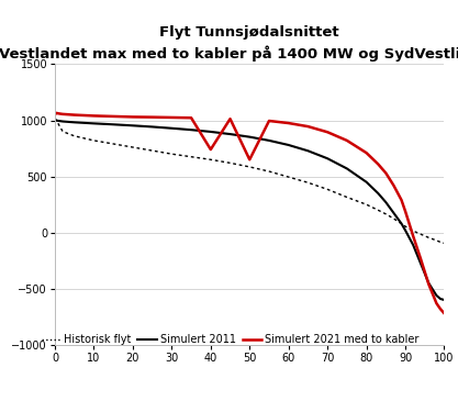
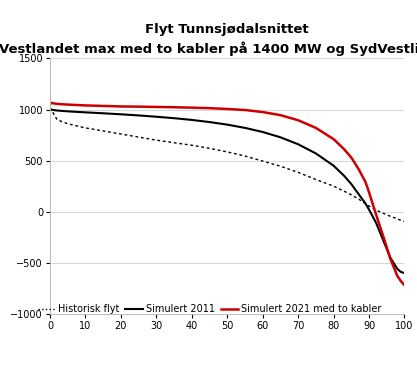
Simulert 2021 med to kabler/40: 740 -> 1020
Simulert 2021 med to kabler/50: 650 -> 1000
